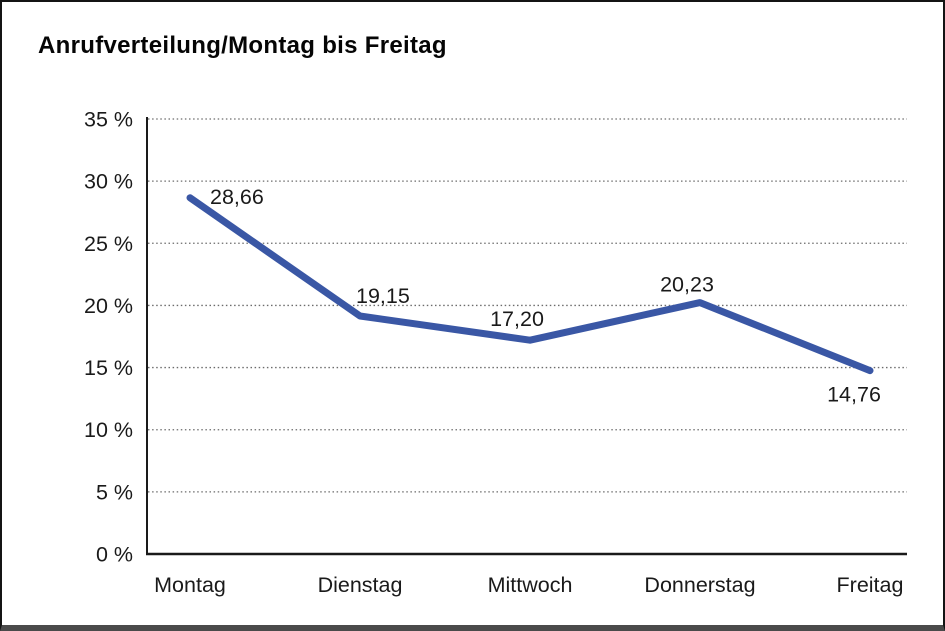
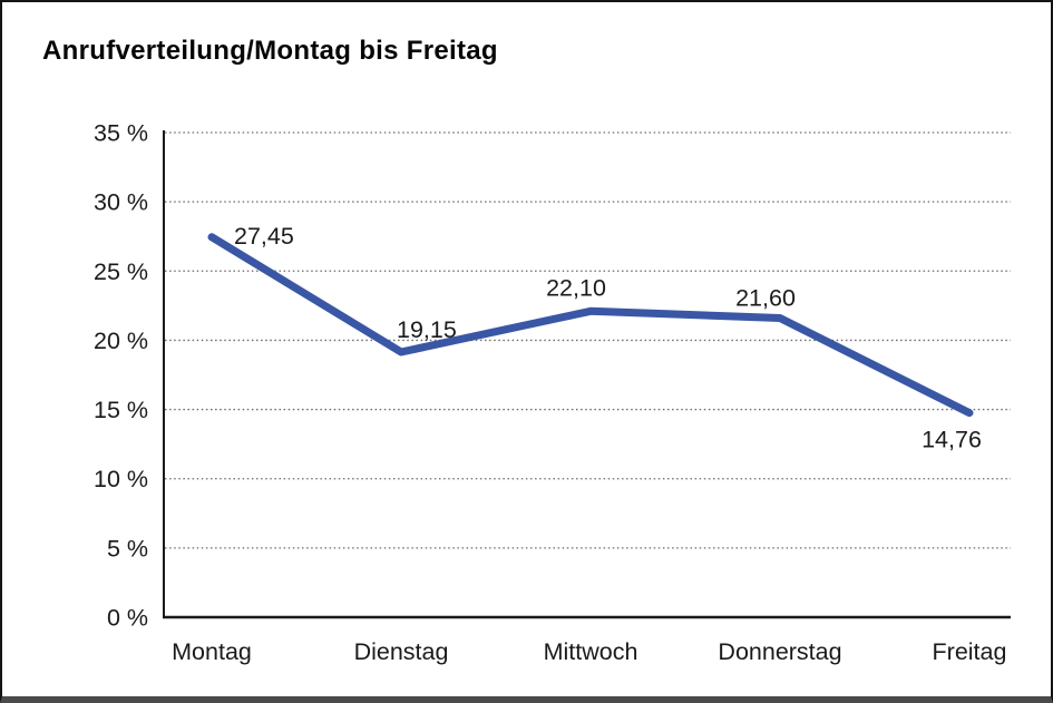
Montag: 28,66 -> 27,45
Mittwoch: 17,20 -> 22,10
Donnerstag: 20,23 -> 21,60
